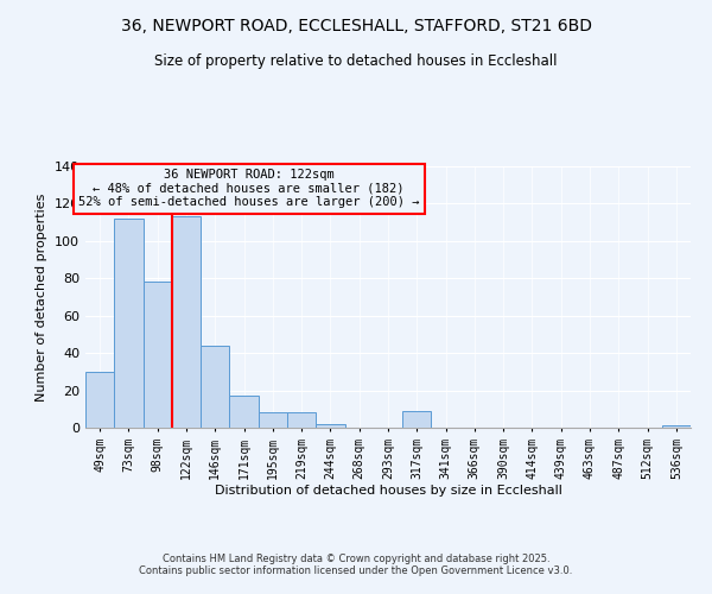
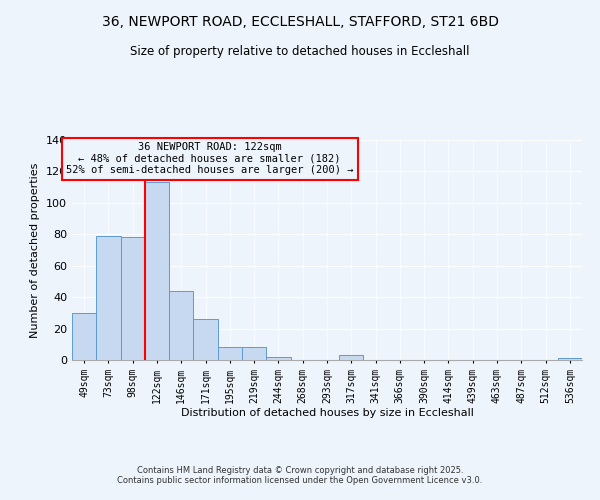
73sqm: 112 -> 79
171sqm: 17 -> 26
317sqm: 9 -> 3
